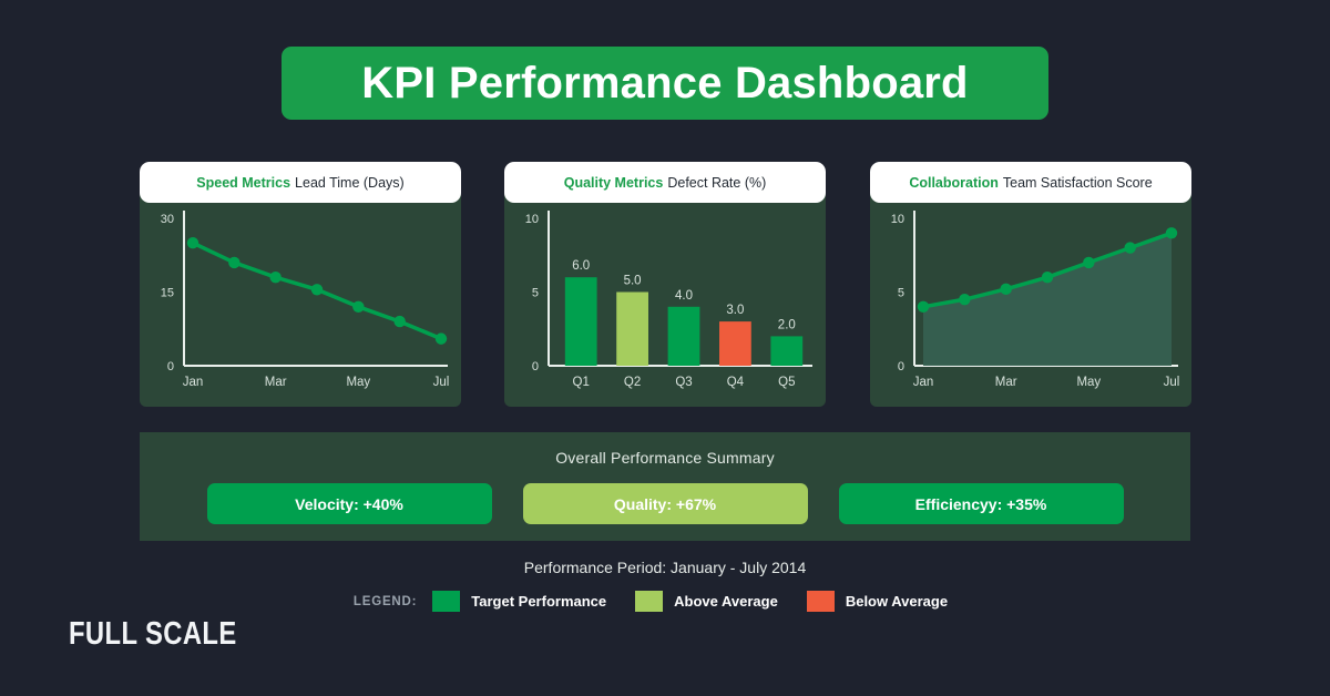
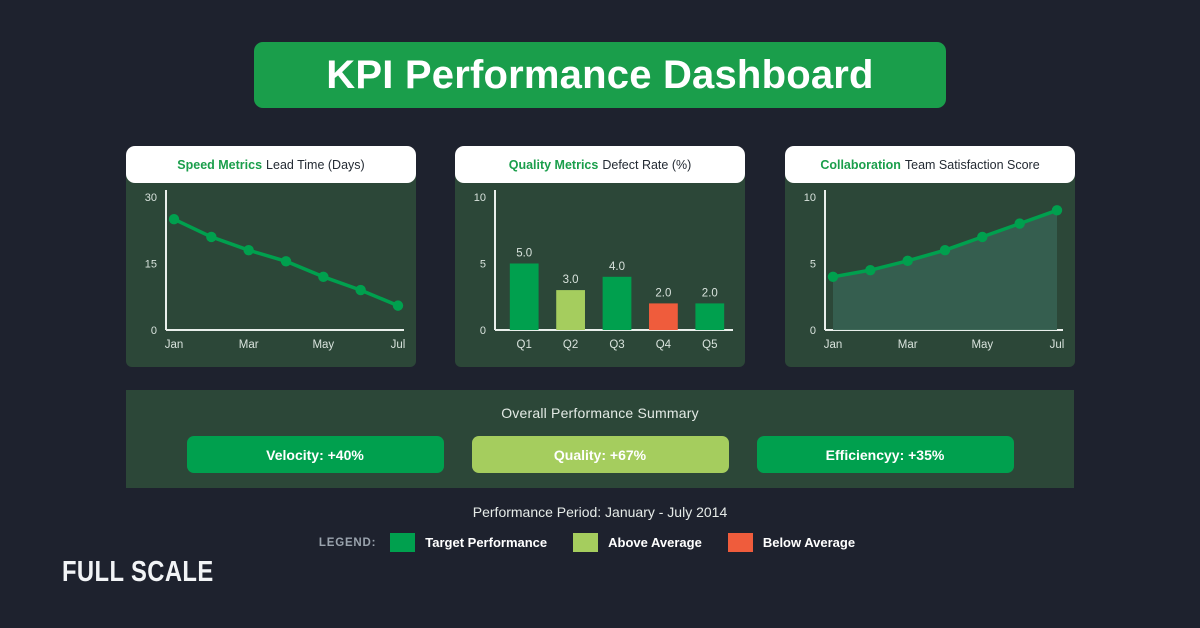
Quality Metrics Defect Rate (%)/Q1: 6.0 -> 5.0
Quality Metrics Defect Rate (%)/Q2: 5.0 -> 3.0
Quality Metrics Defect Rate (%)/Q4: 3.0 -> 2.0
